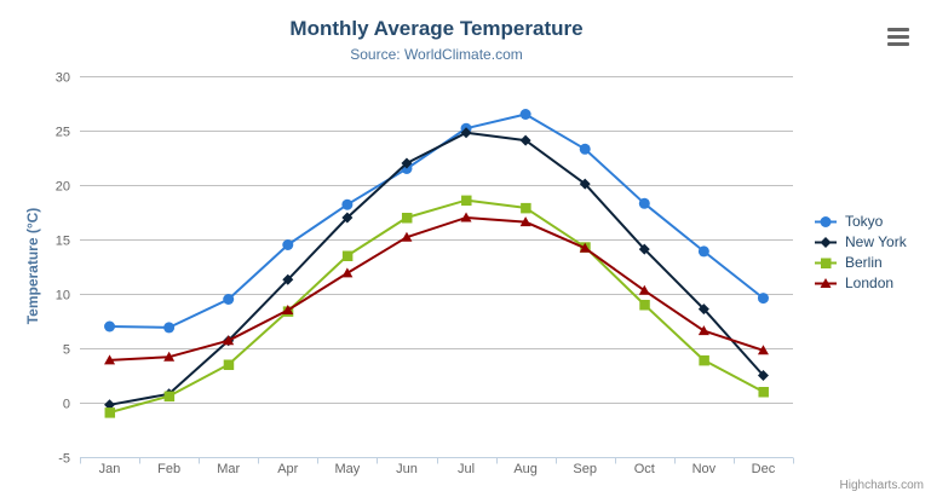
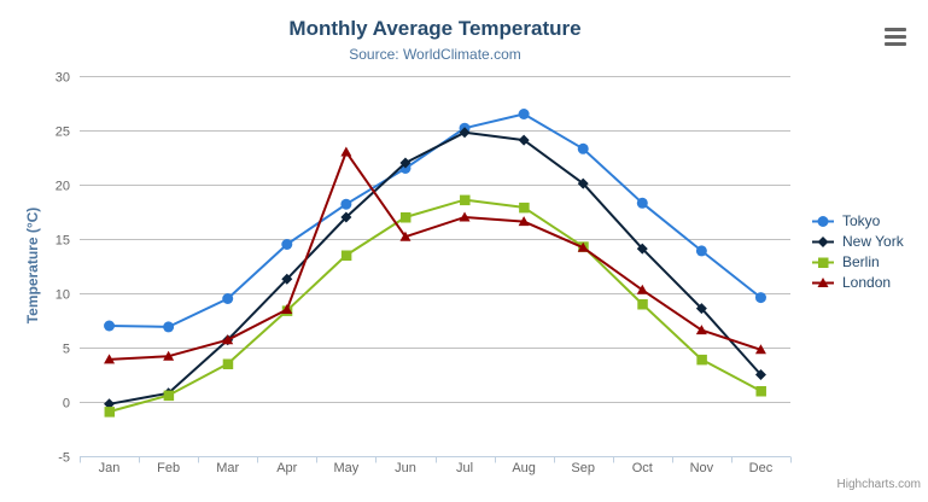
London/May: 12 -> 23
